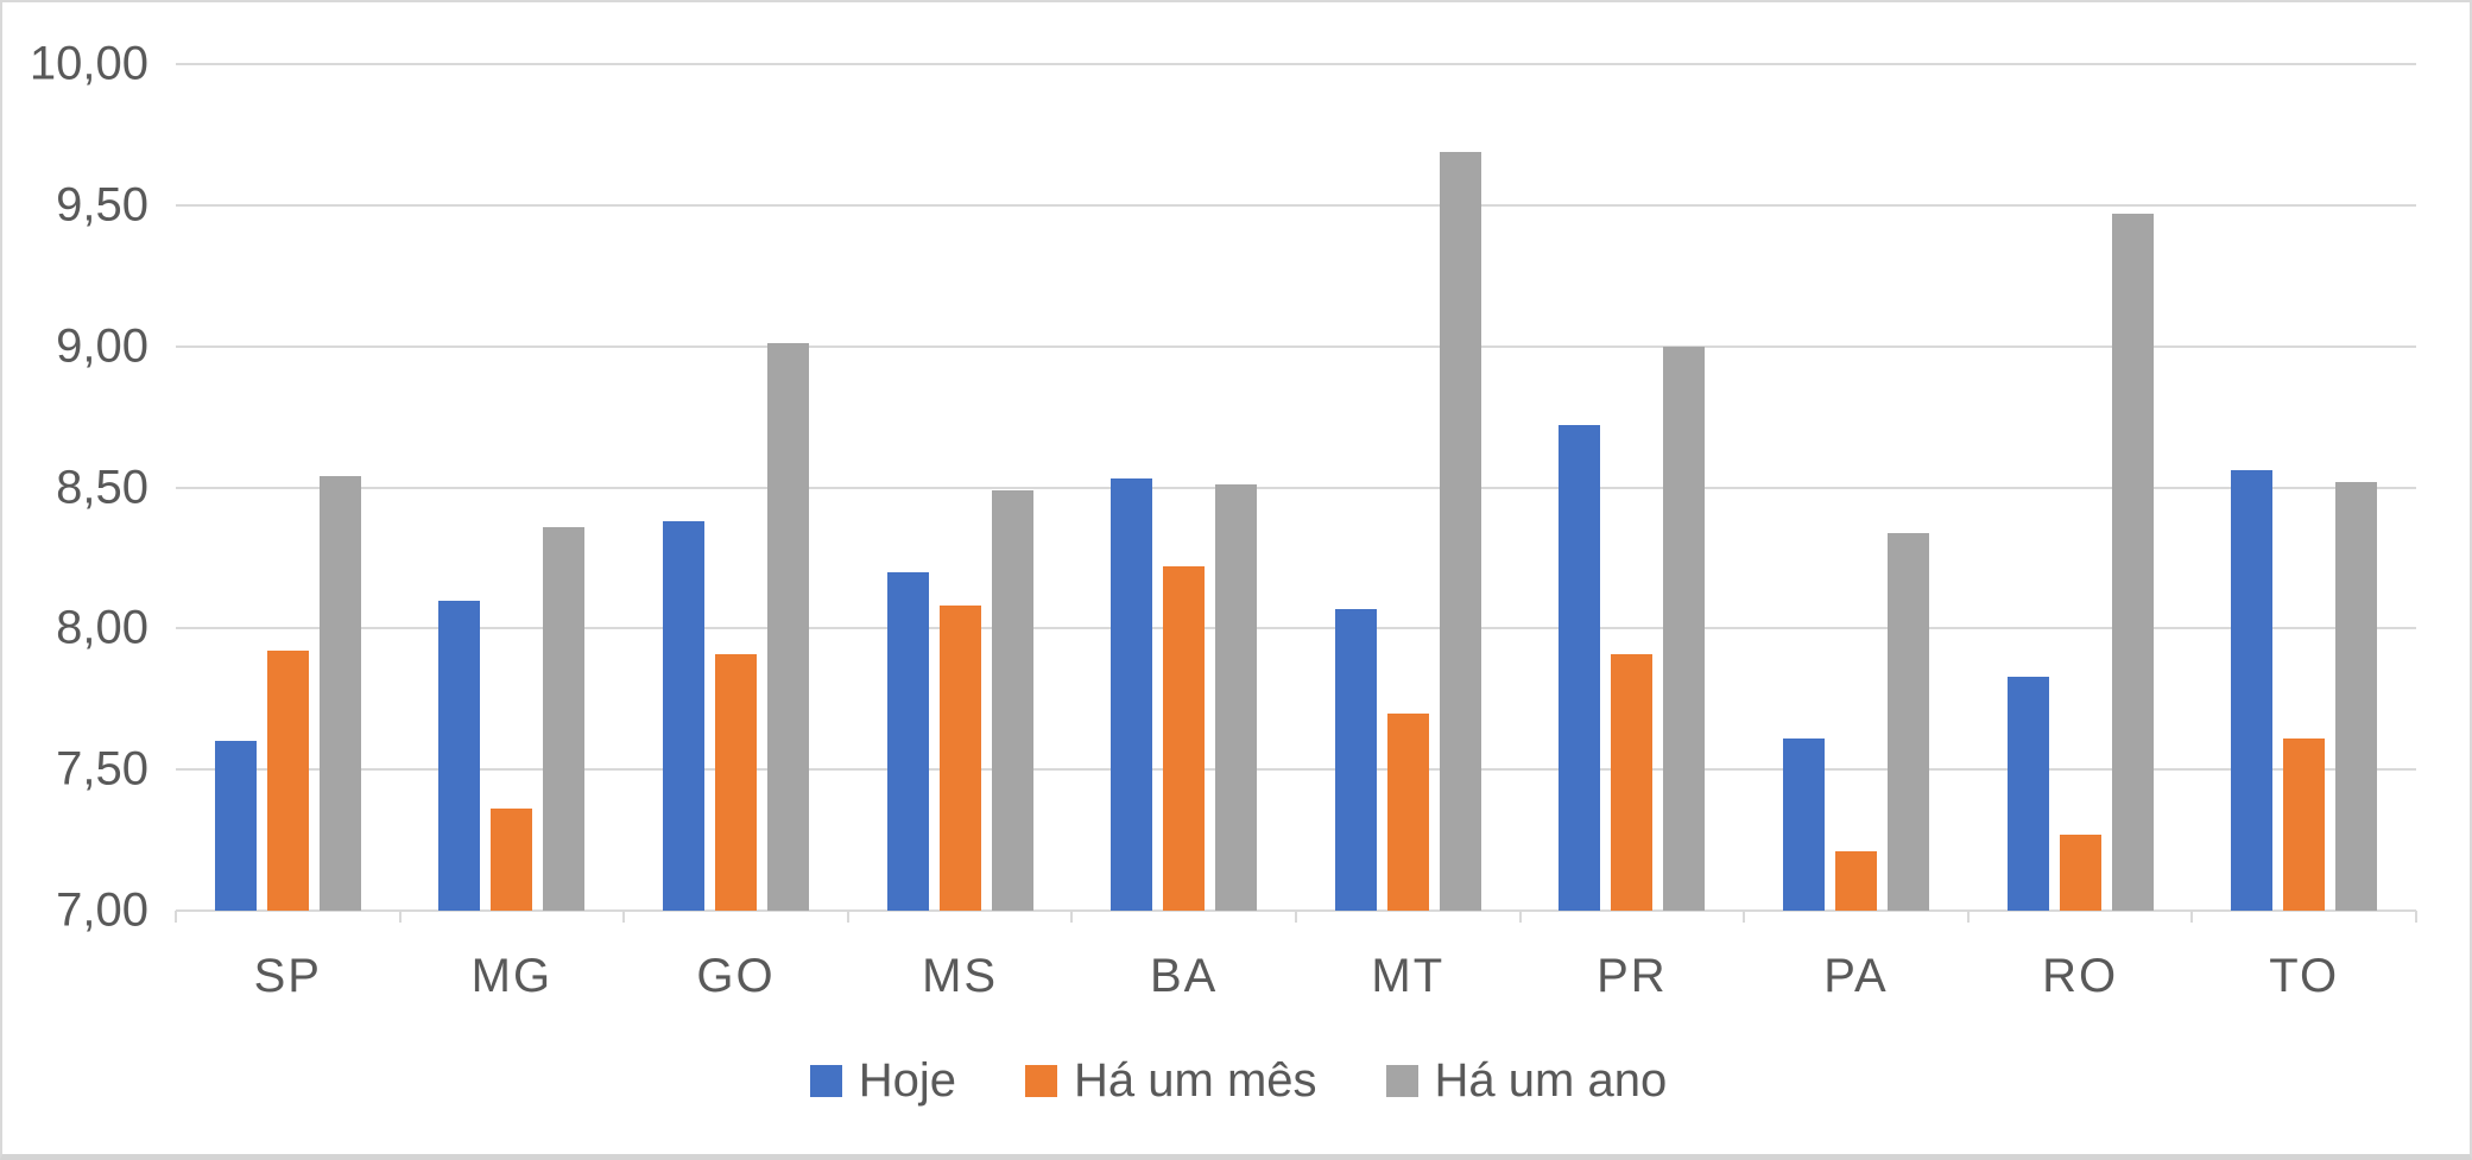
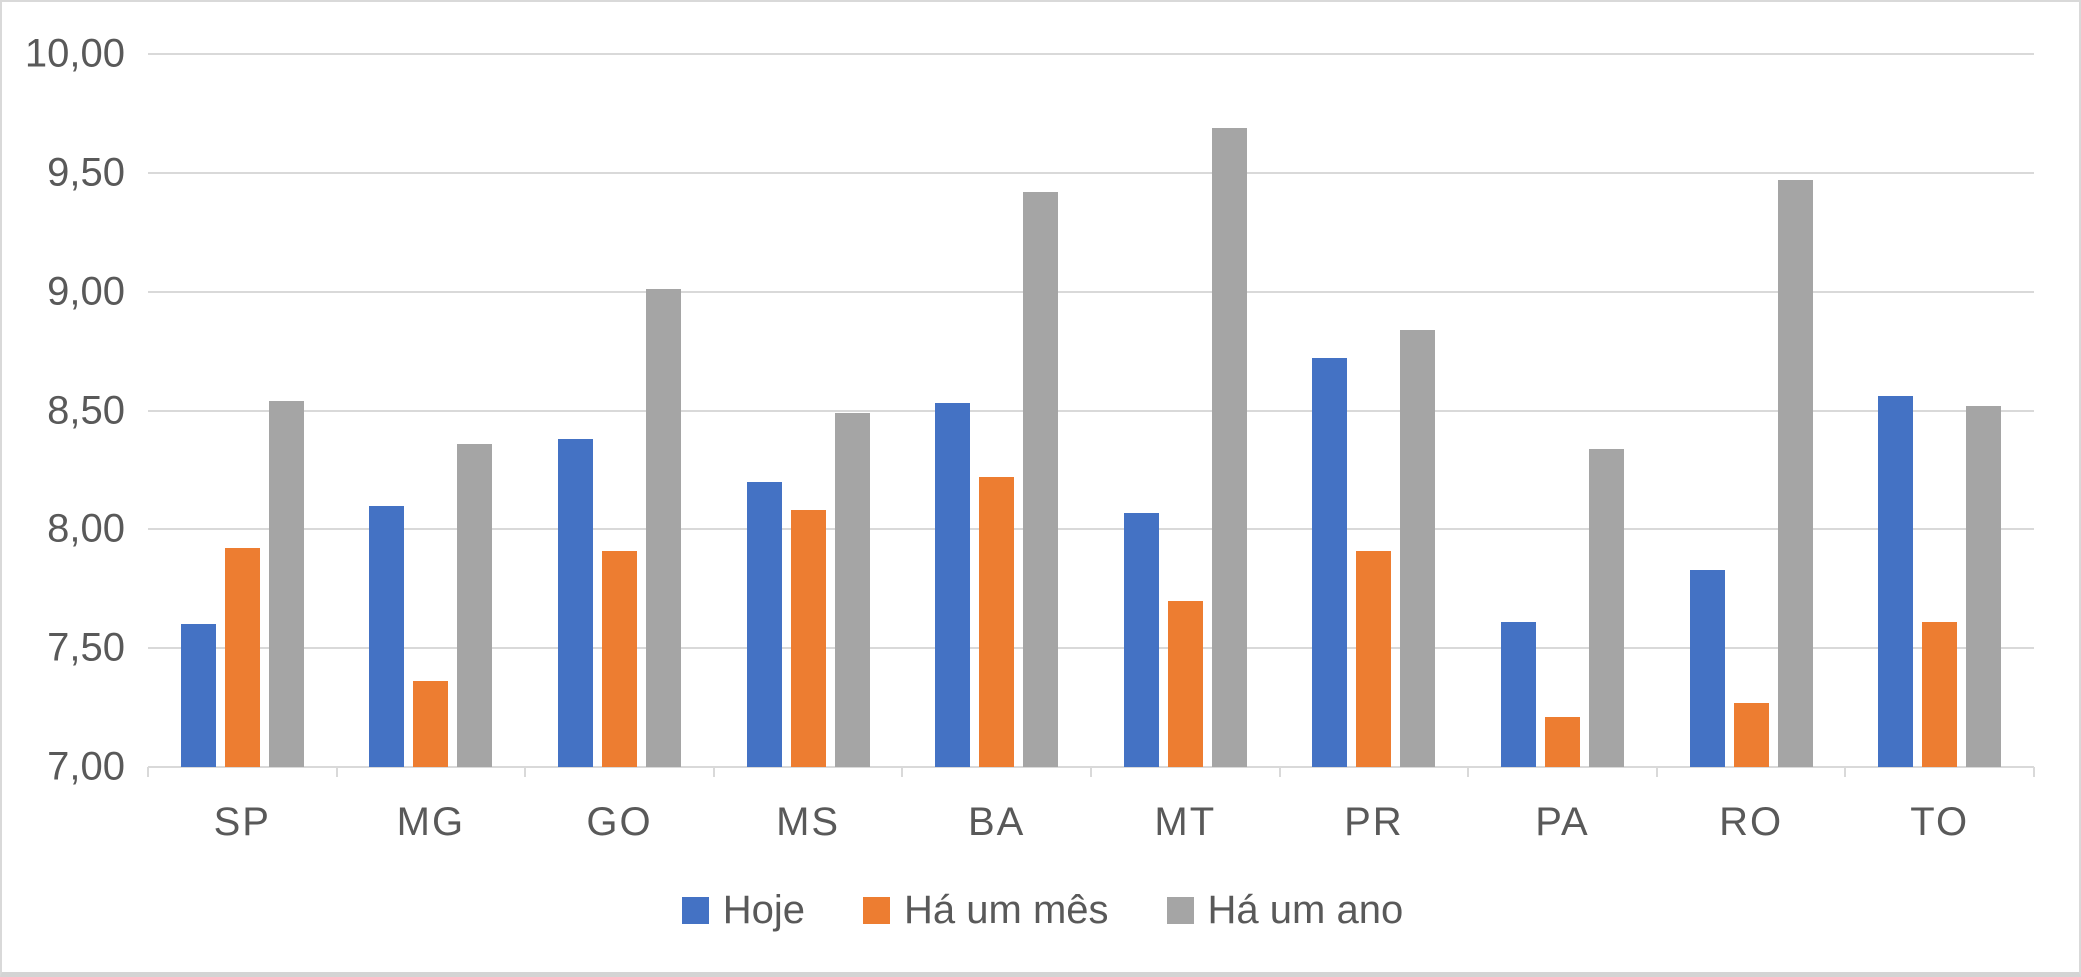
Há um ano/BA: 8,51 -> 9,42
Há um ano/PR: 9,00 -> 8,84
